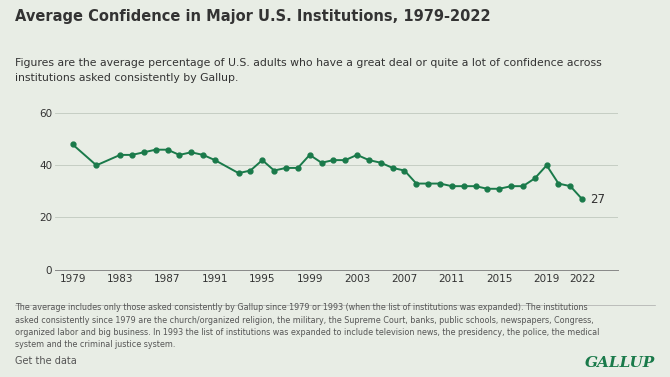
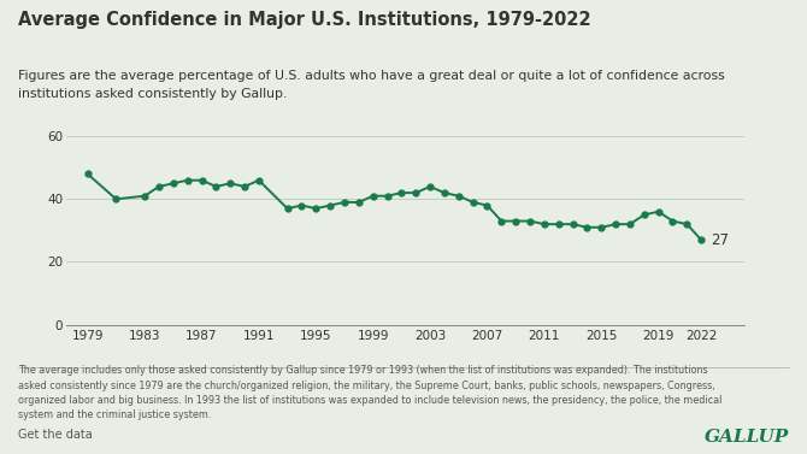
1983: 44 -> 41
1991: 42 -> 46
1995: 42 -> 37
1999: 44 -> 41
2019: 40 -> 36
